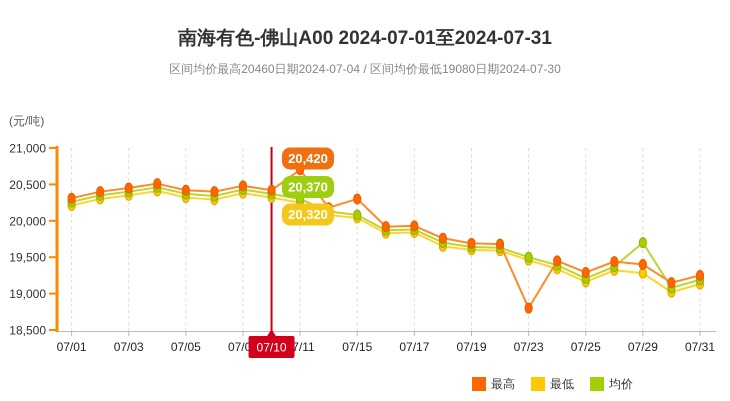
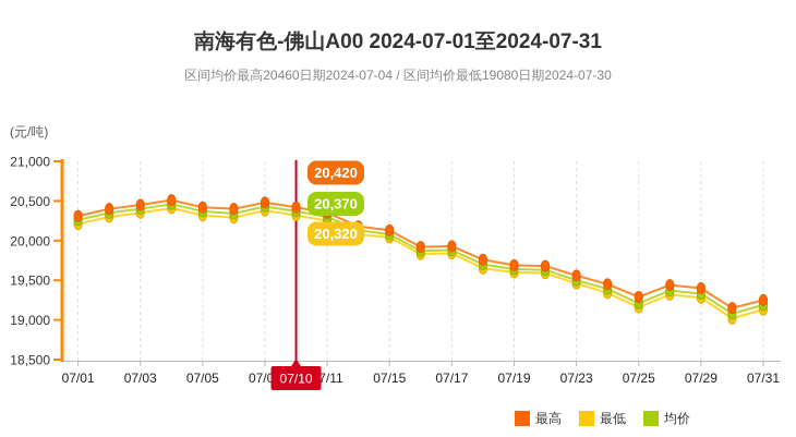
最高/07/11: 20700 -> 20400
最高/07/15: 20300 -> 20100
最高/07/23: 18800 -> 19600
均价/07/29: 19700 -> 19300
